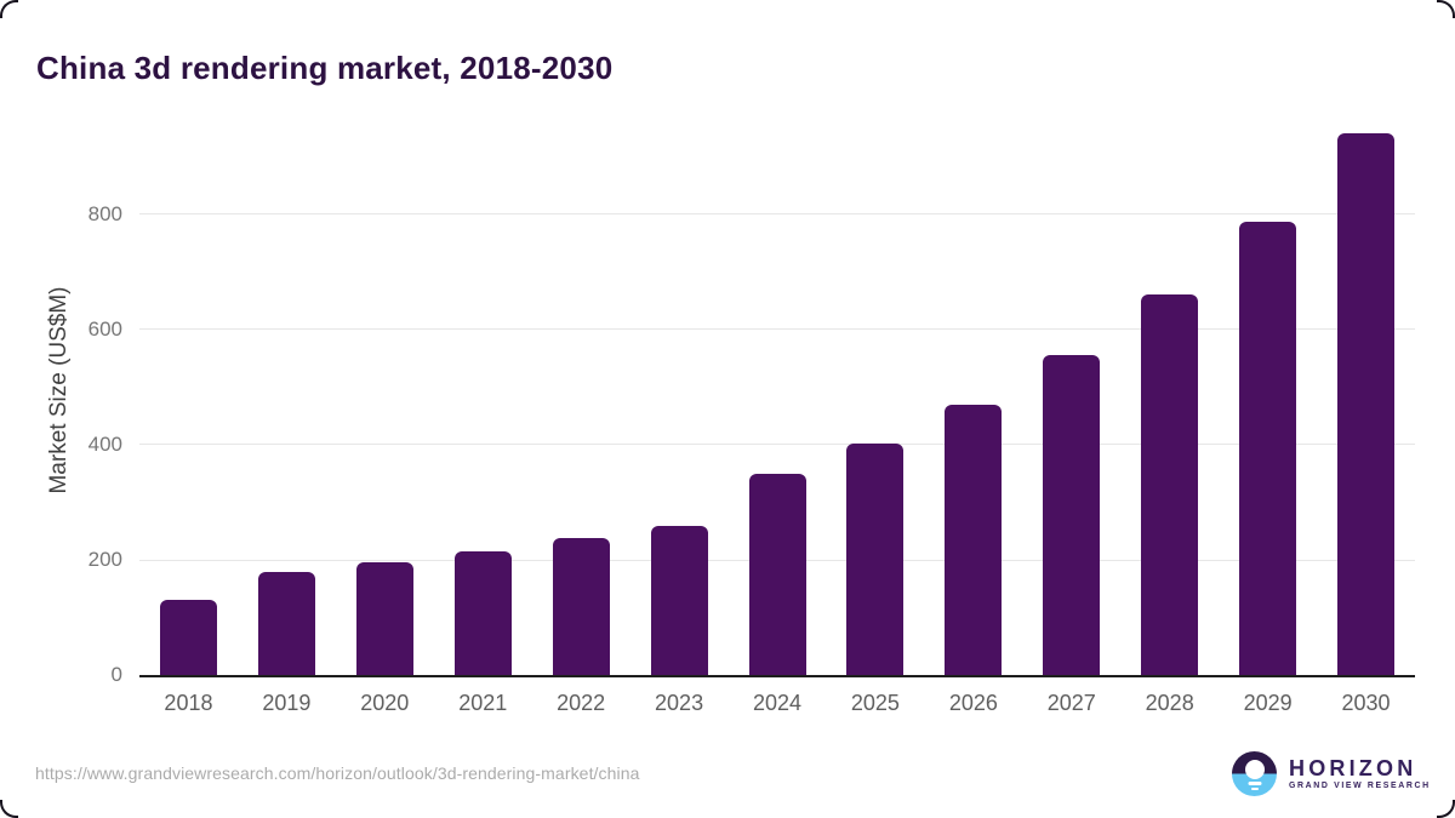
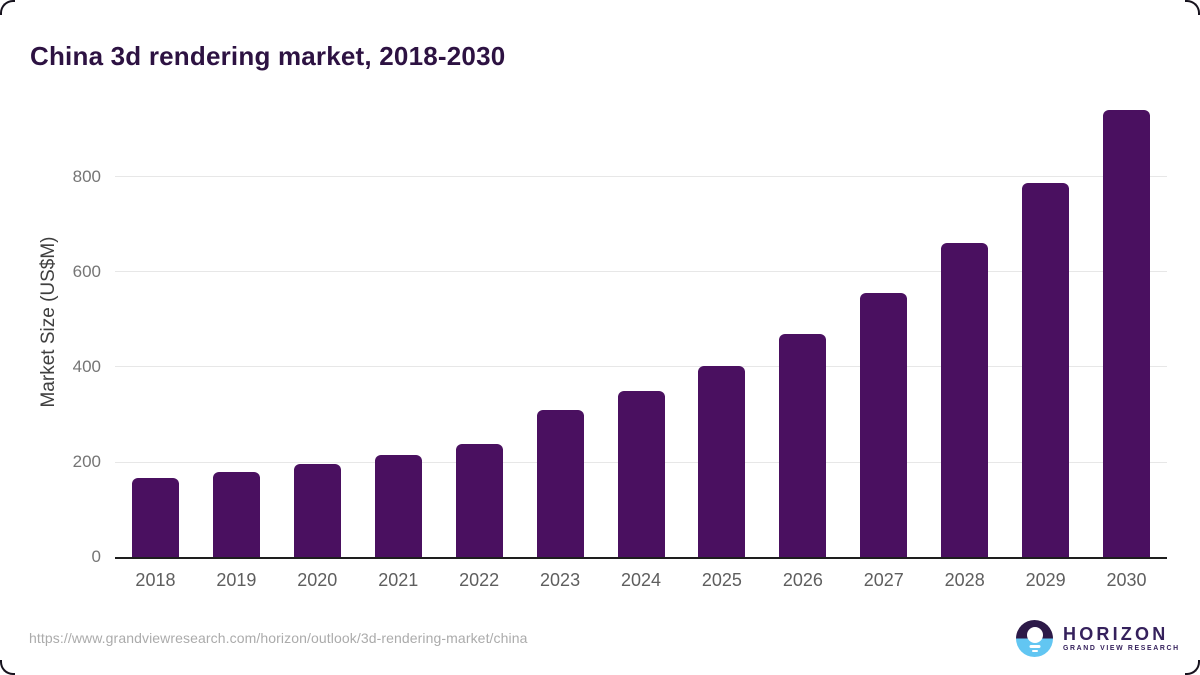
2018: 130 -> 170
2023: 260 -> 310
